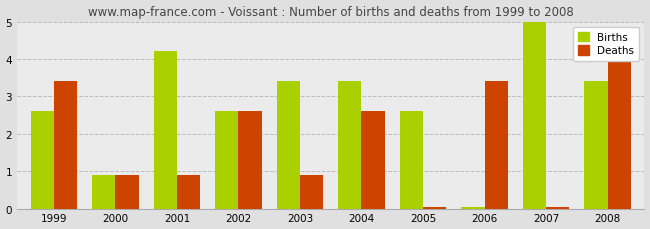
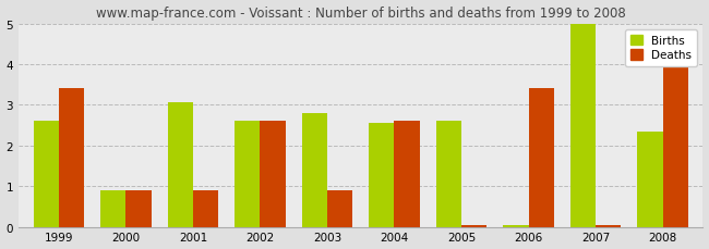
Births/2001: 4.20 -> 3.05
Births/2003: 3.40 -> 2.80
Births/2004: 3.40 -> 2.55
Births/2008: 3.40 -> 2.35
